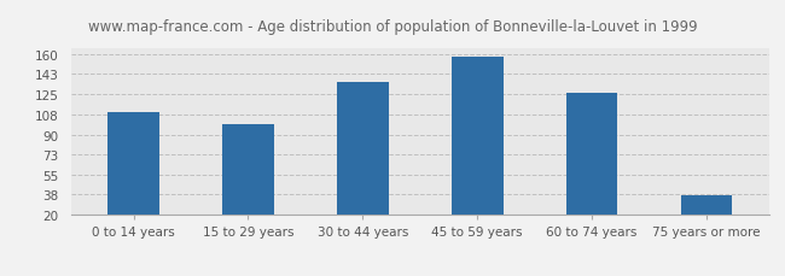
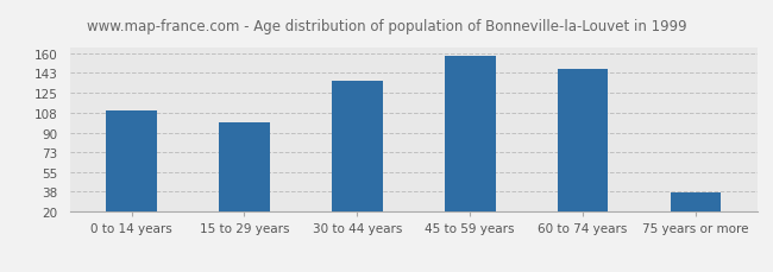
60 to 74 years: 127 -> 146
